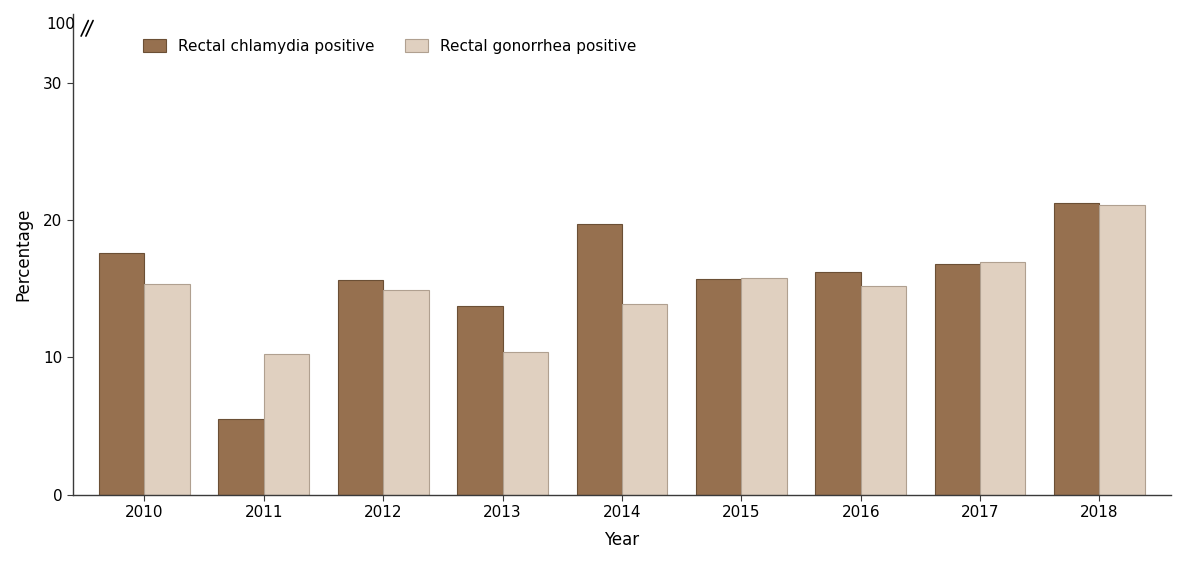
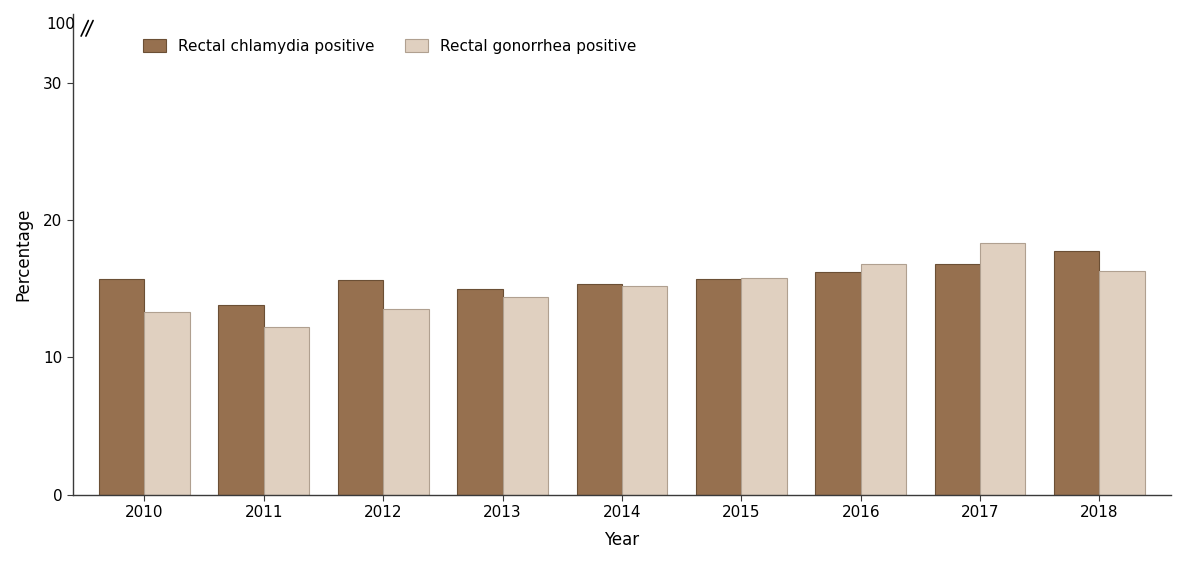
Rectal chlamydia positive/2010: 17.6 -> 15.7
Rectal gonorrhea positive/2010: 15.3 -> 13.3
Rectal chlamydia positive/2011: 5.5 -> 13.8
Rectal gonorrhea positive/2011: 10.2 -> 12.2
Rectal gonorrhea positive/2012: 14.9 -> 13.5
Rectal chlamydia positive/2013: 13.7 -> 15.0
Rectal gonorrhea positive/2013: 10.4 -> 14.4
Rectal chlamydia positive/2014: 19.7 -> 15.3
Rectal gonorrhea positive/2014: 13.9 -> 15.2
Rectal gonorrhea positive/2016: 15.2 -> 16.8
Rectal gonorrhea positive/2017: 16.9 -> 18.3
Rectal chlamydia positive/2018: 21.2 -> 17.7
Rectal gonorrhea positive/2018: 21.1 -> 16.3
